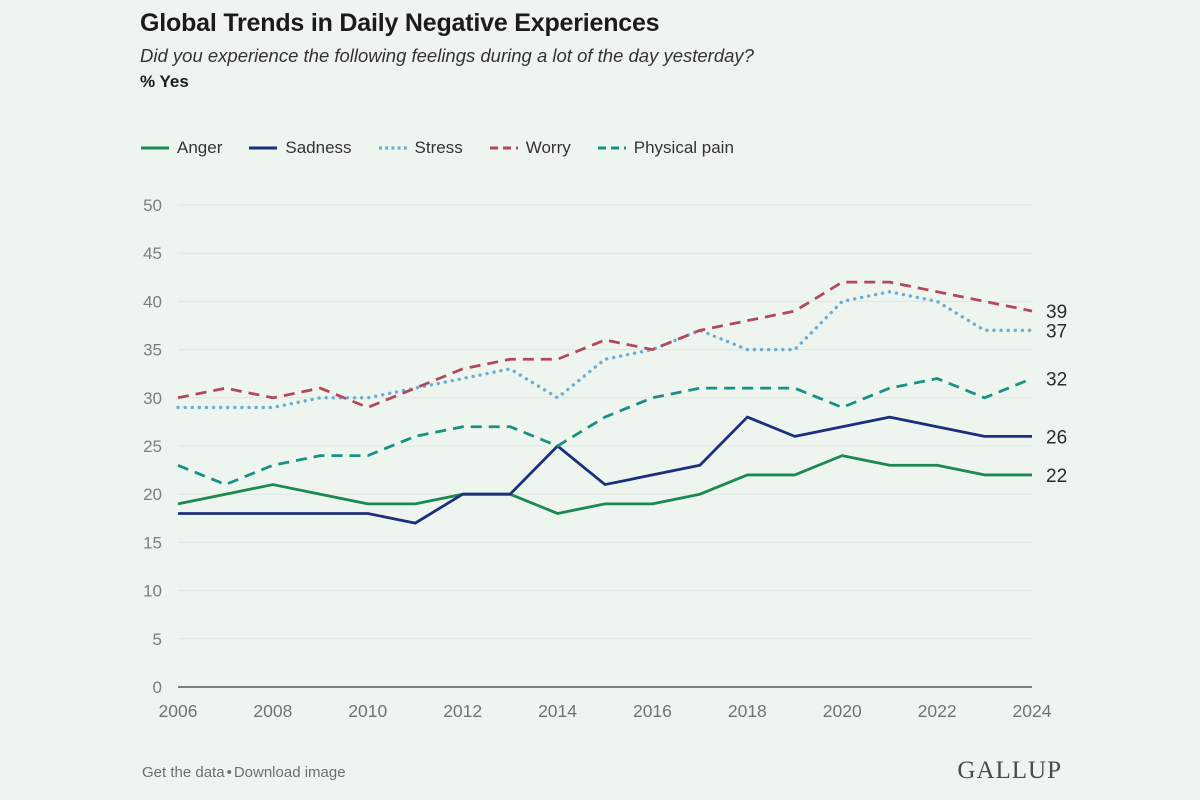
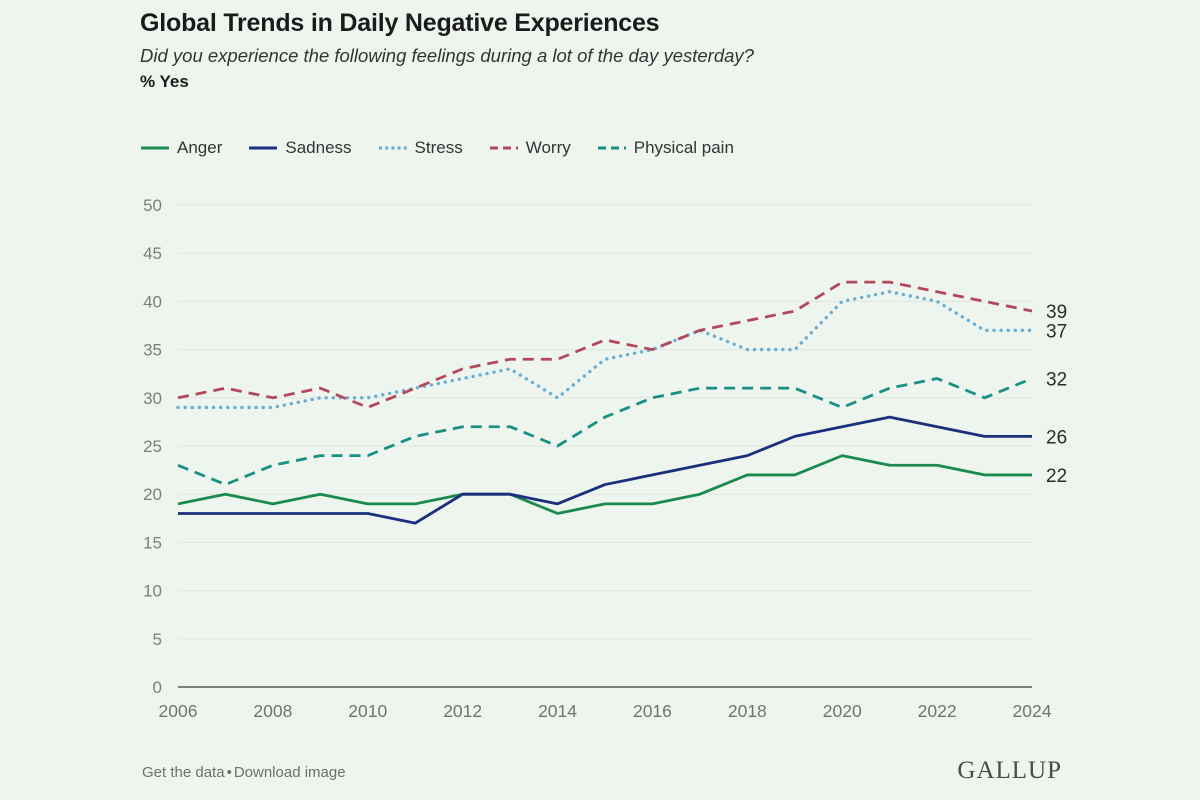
Anger/2008: 21 -> 19
Sadness/2014: 25 -> 19
Sadness/2018: 28 -> 24
